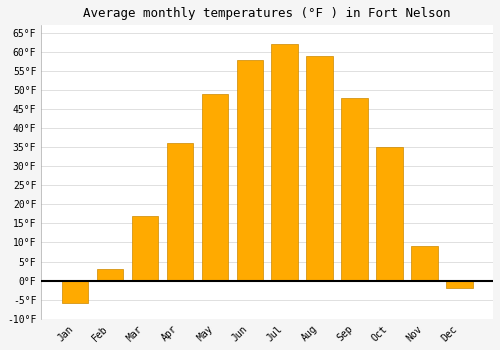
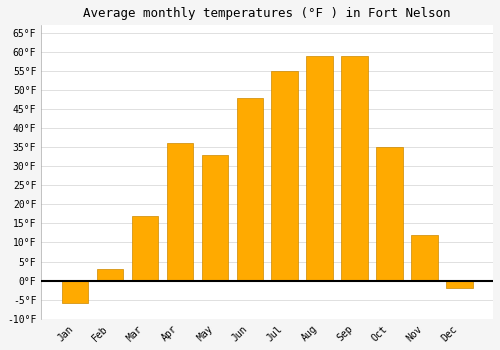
May: 49°F -> 33°F
Jun: 58°F -> 48°F
Jul: 62°F -> 55°F
Sep: 48°F -> 59°F
Nov: 9°F -> 12°F
